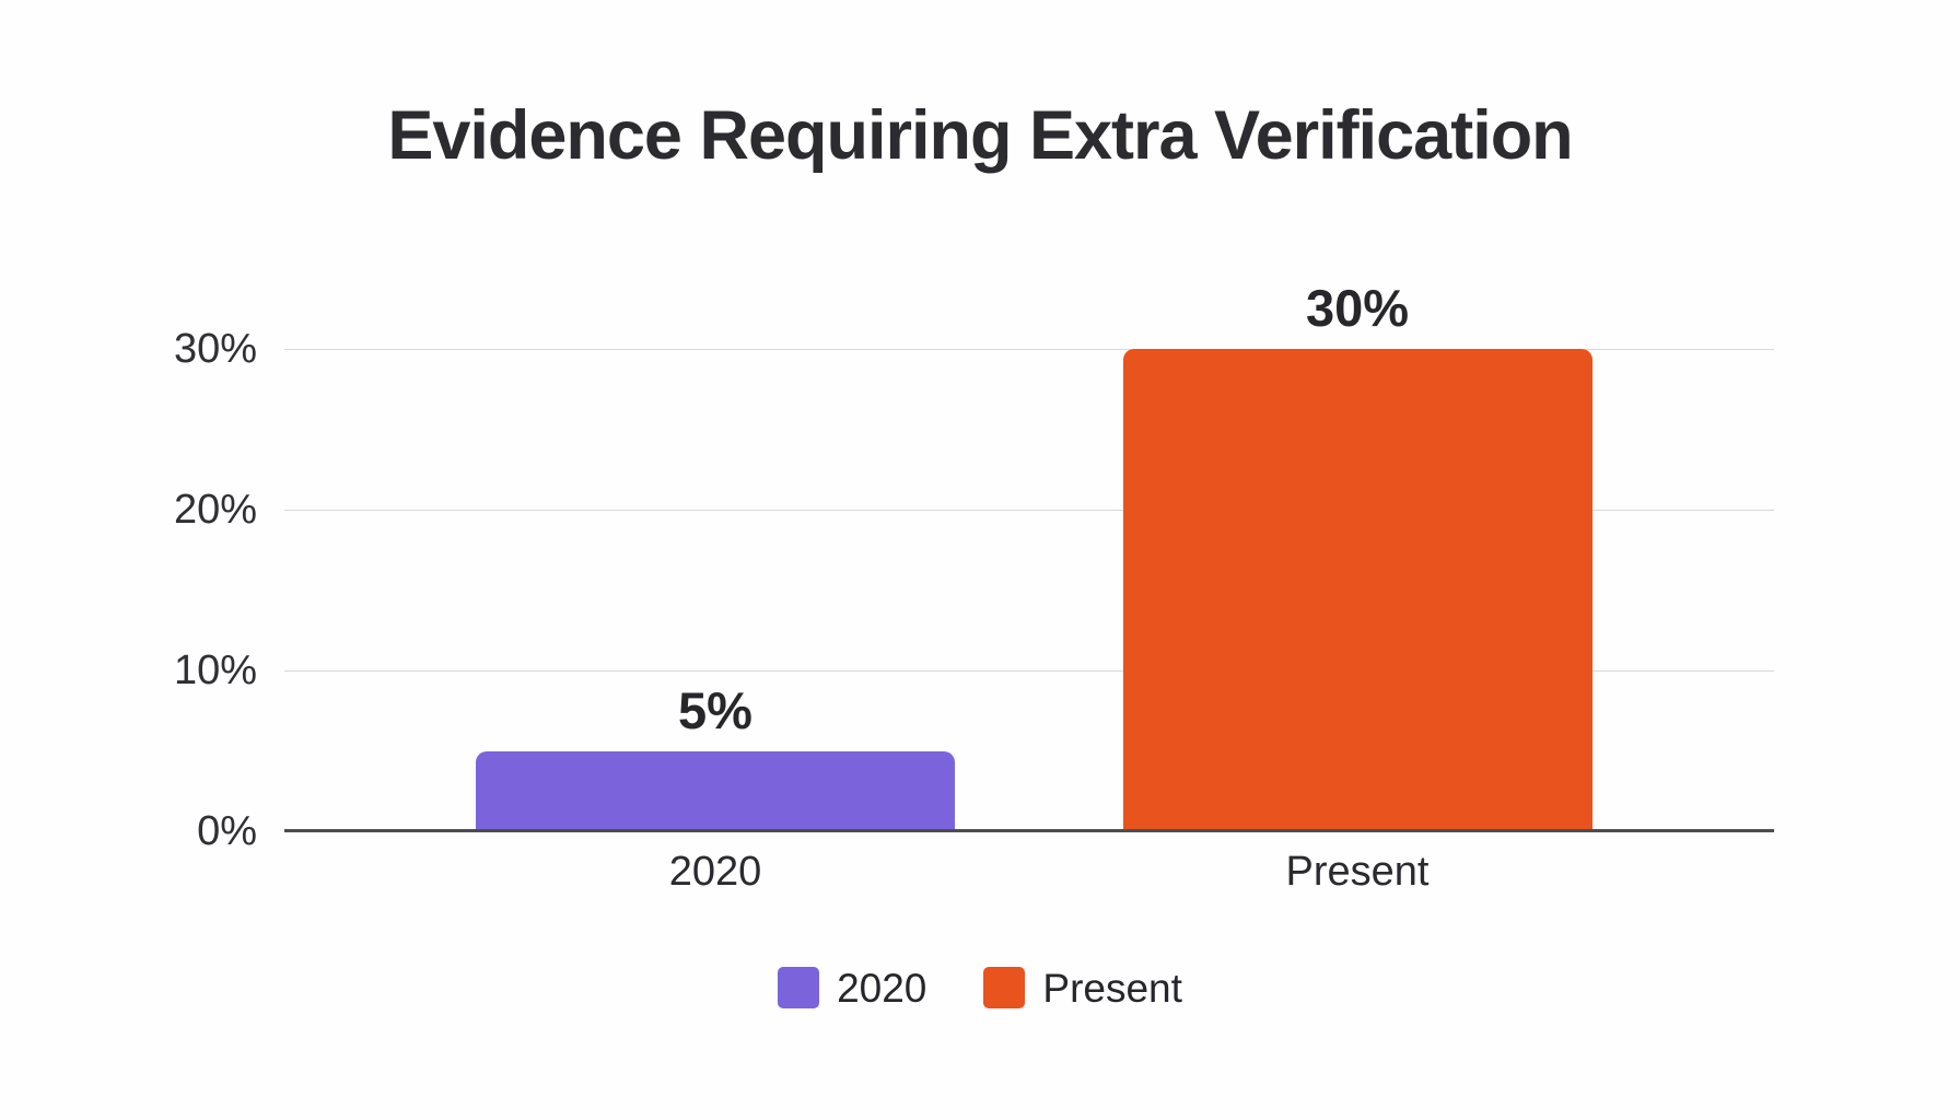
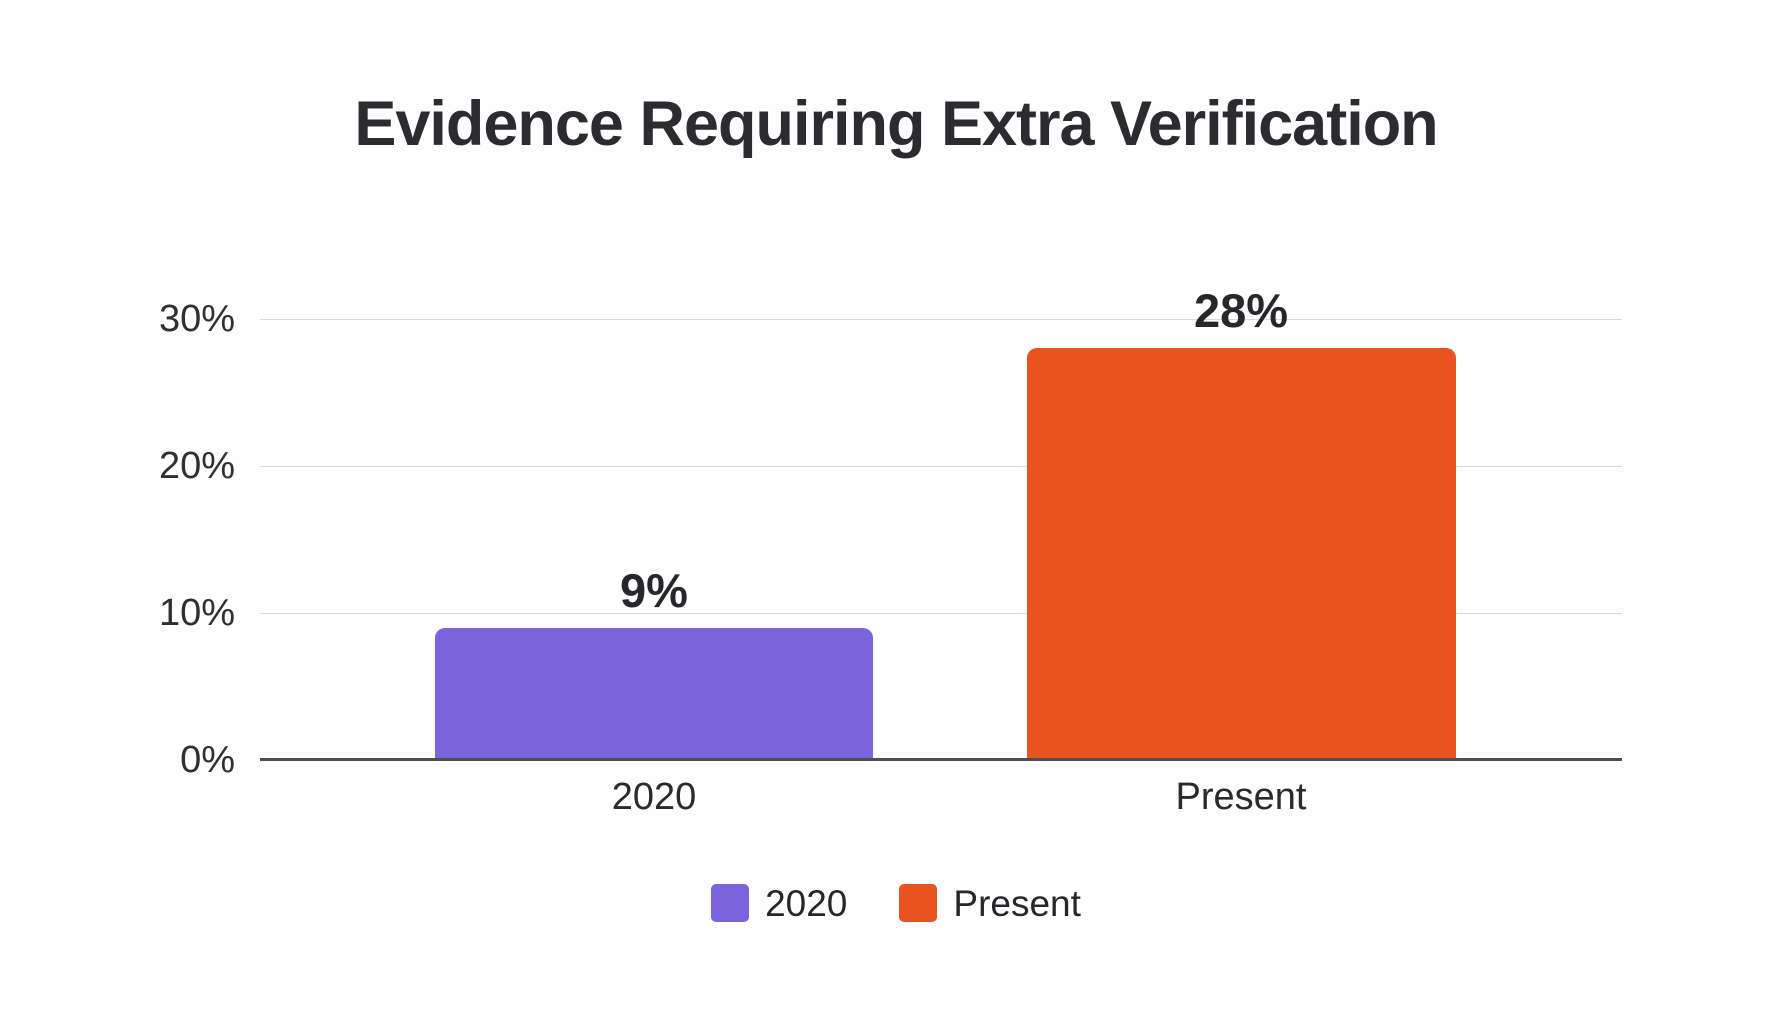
2020: 5% -> 9%
Present: 30% -> 28%
